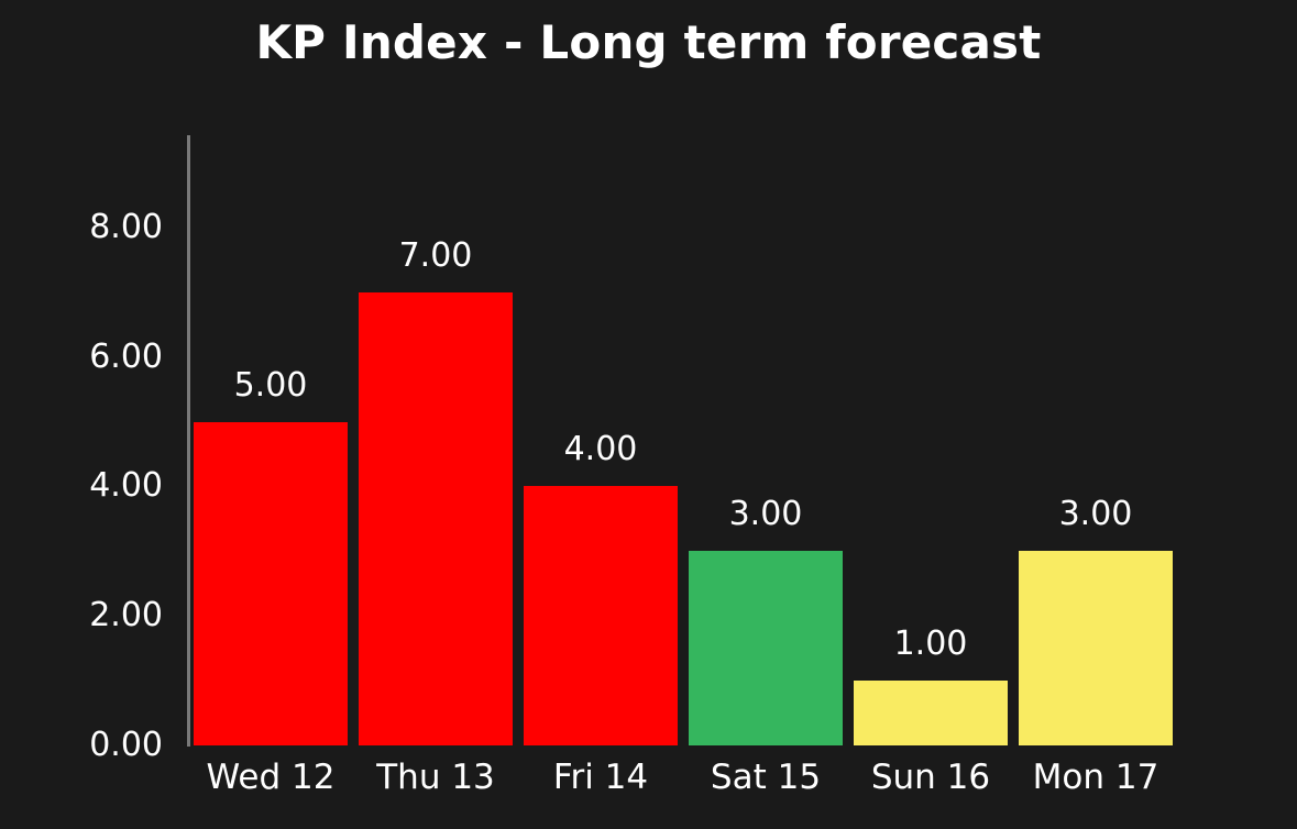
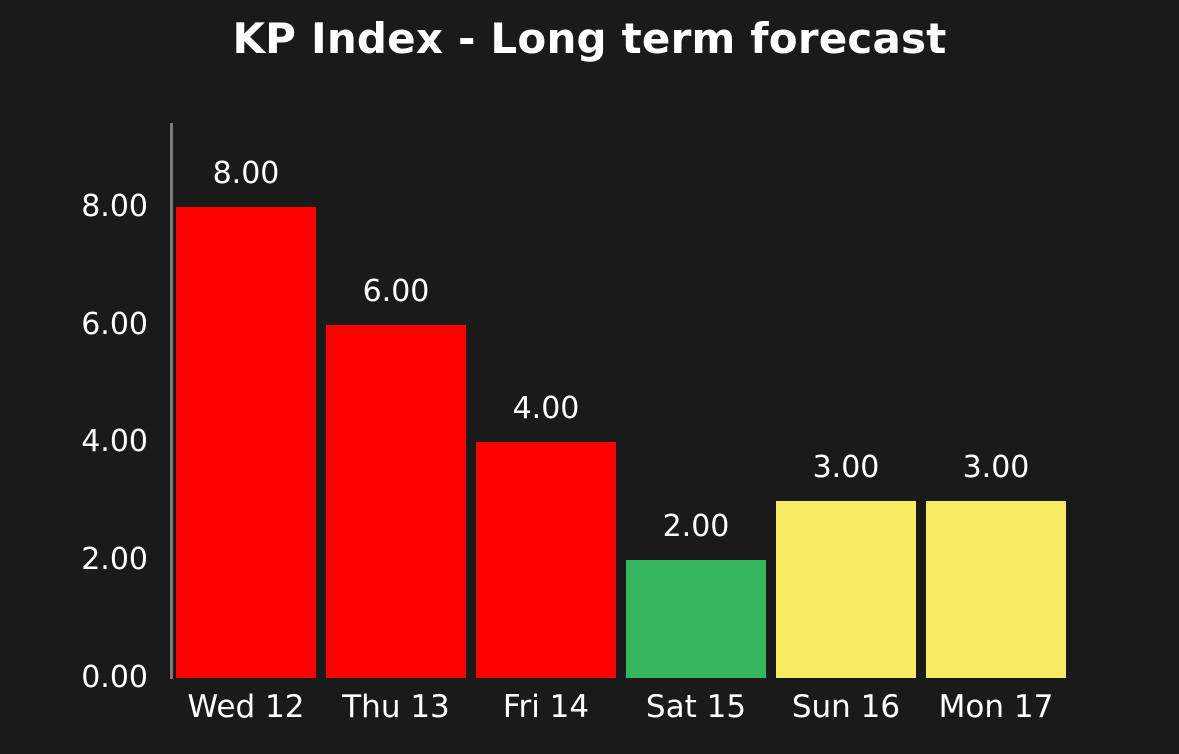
Wed 12: 5.00 -> 8.00
Thu 13: 7.00 -> 6.00
Sat 15: 3.00 -> 2.00
Sun 16: 1.00 -> 3.00
